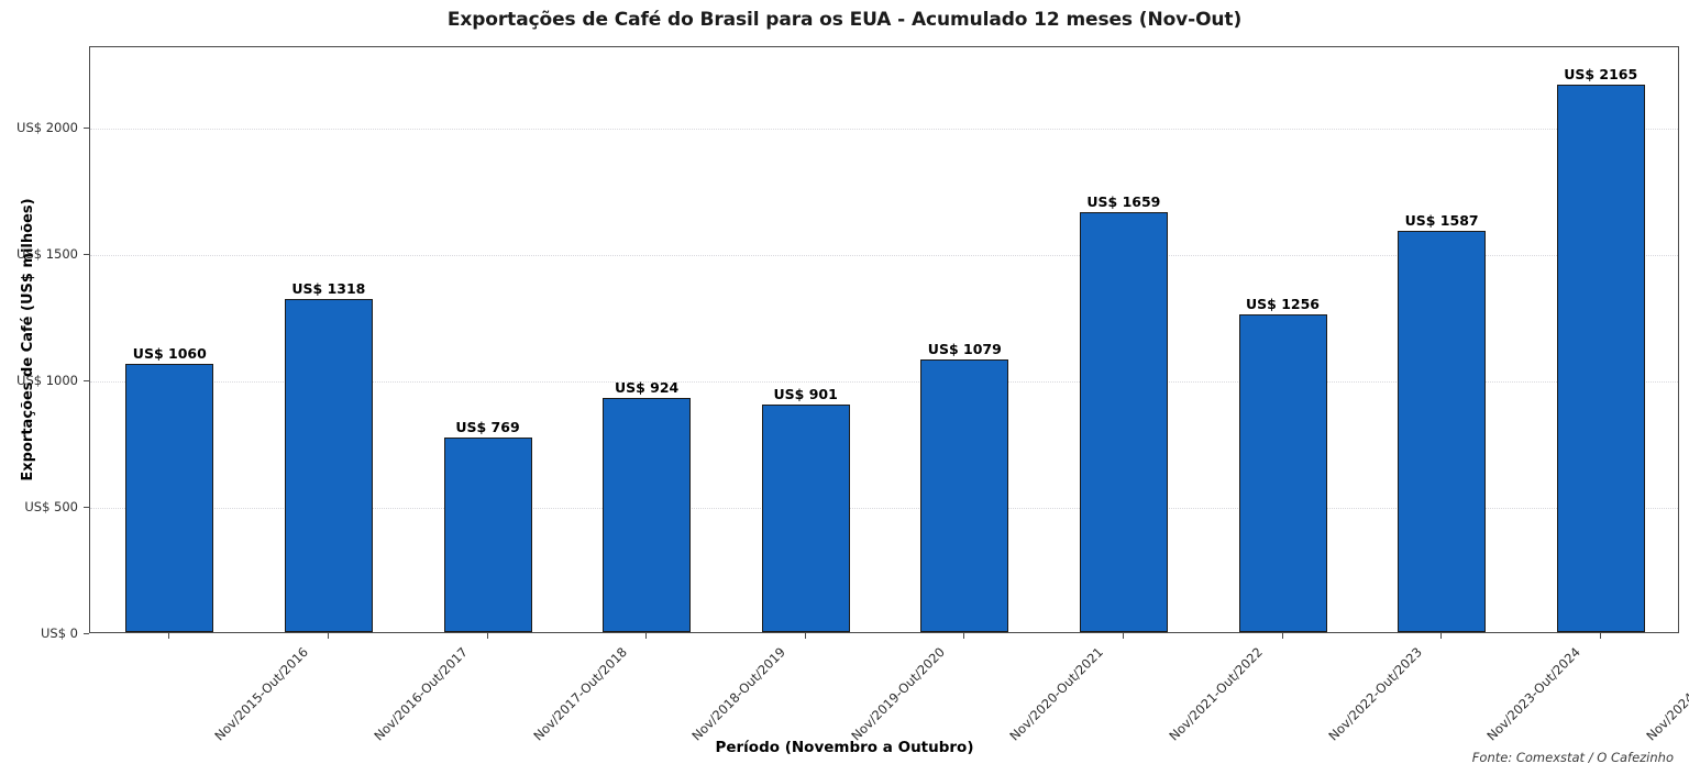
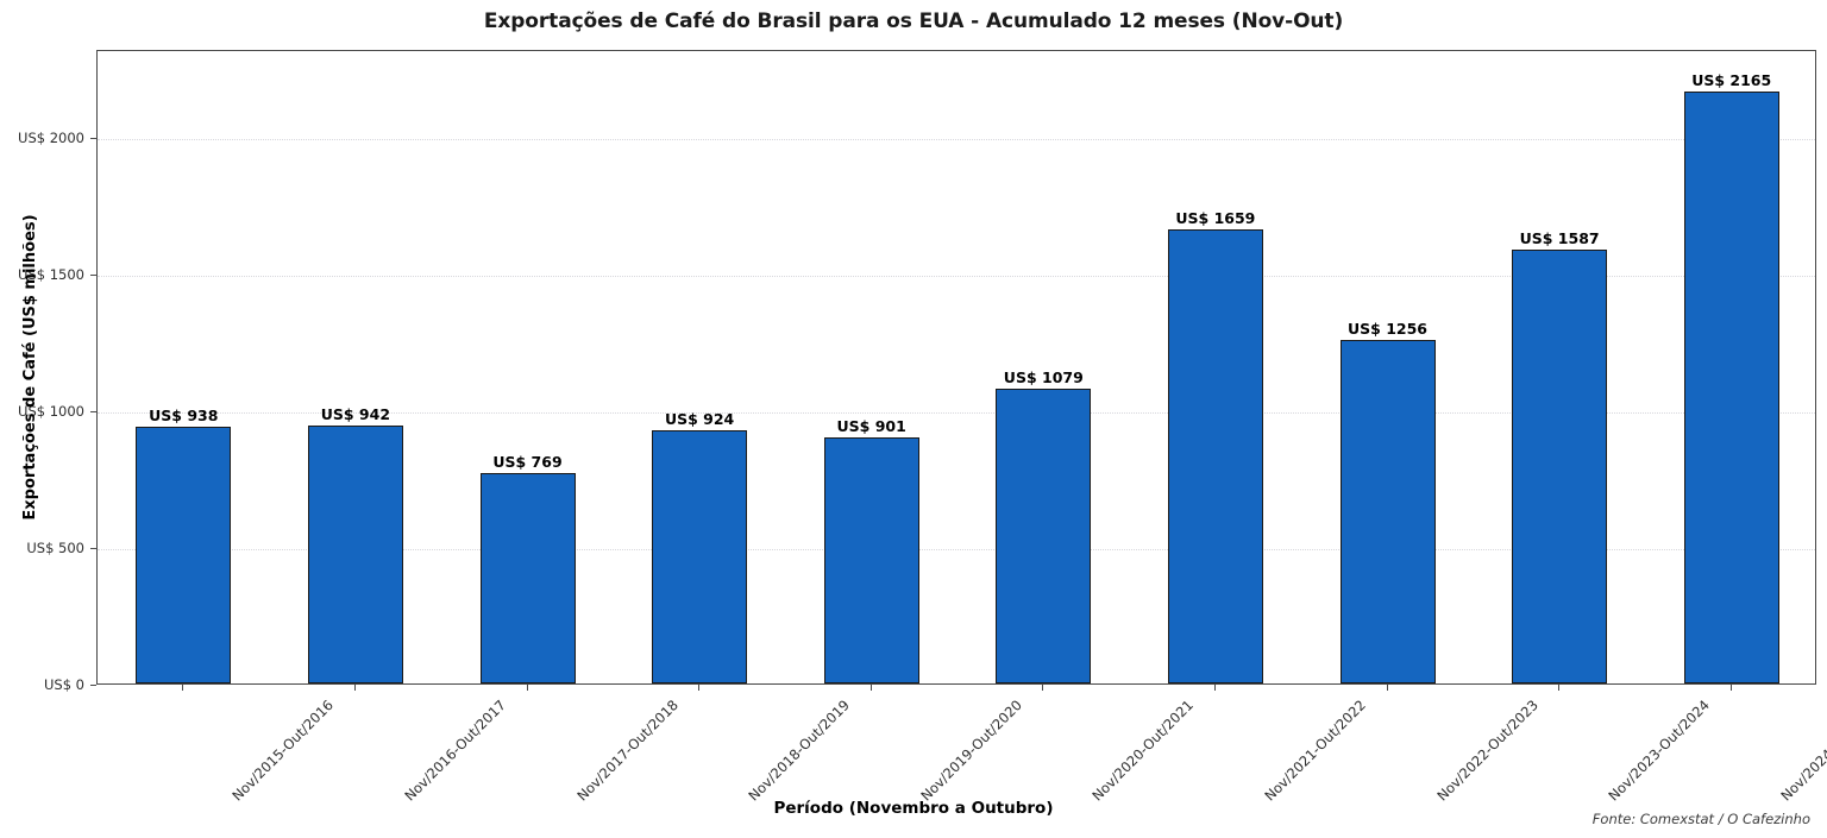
Nov/2015-Out/2016: 1060 -> 938
Nov/2016-Out/2017: 1318 -> 942
